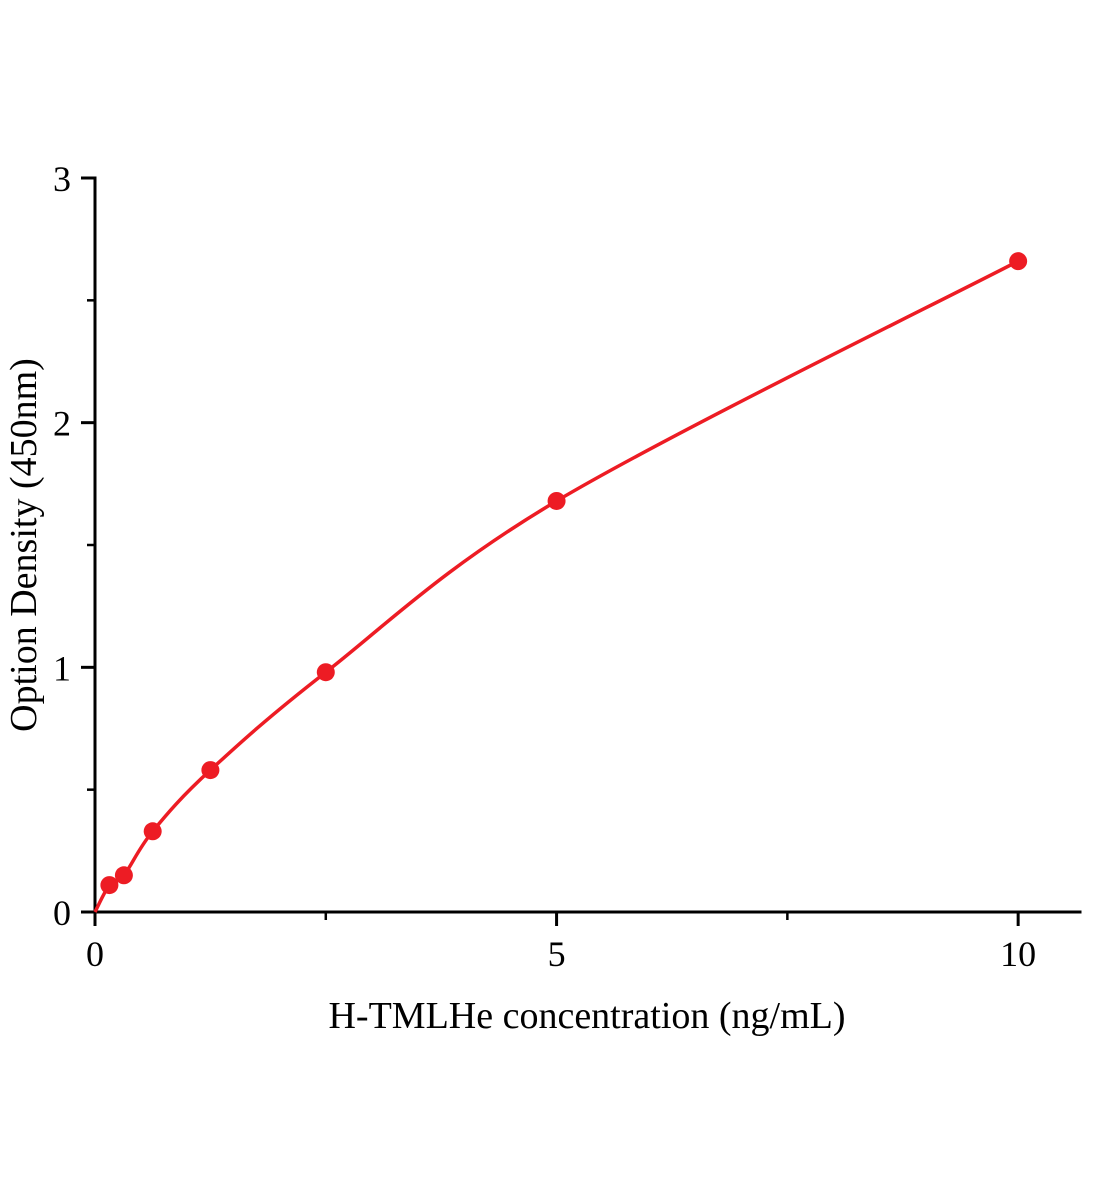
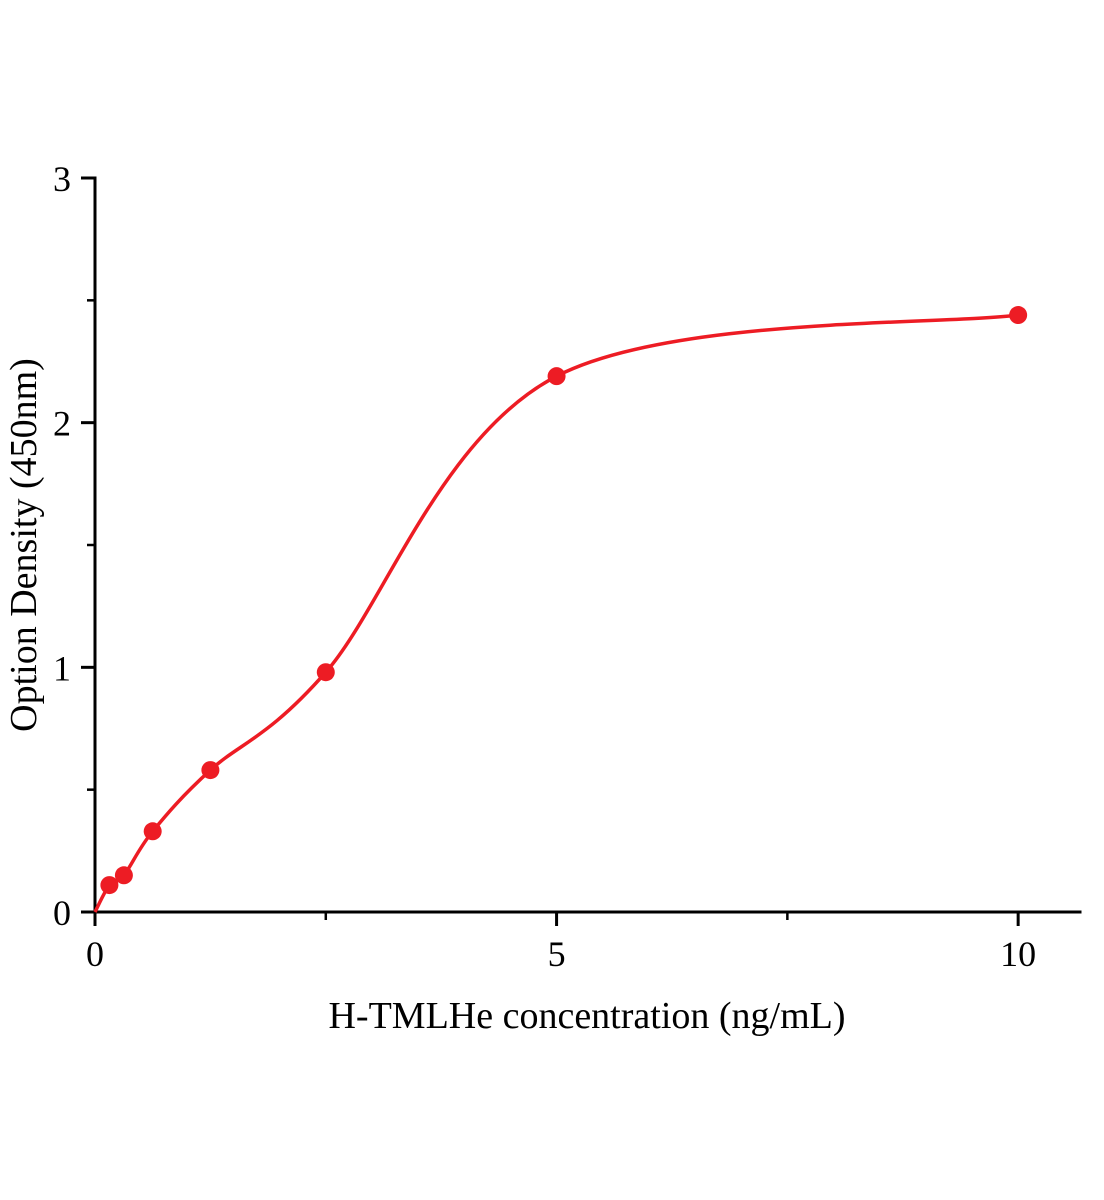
5: 1.68 -> 2.19
10: 2.66 -> 2.44
